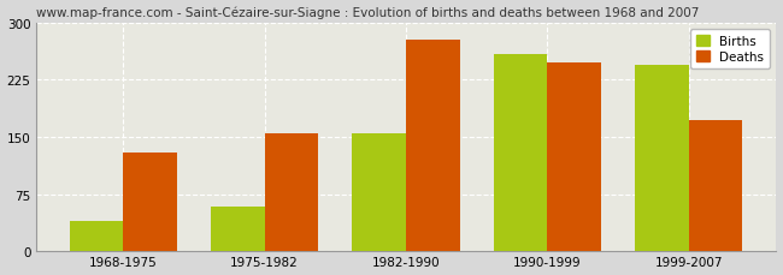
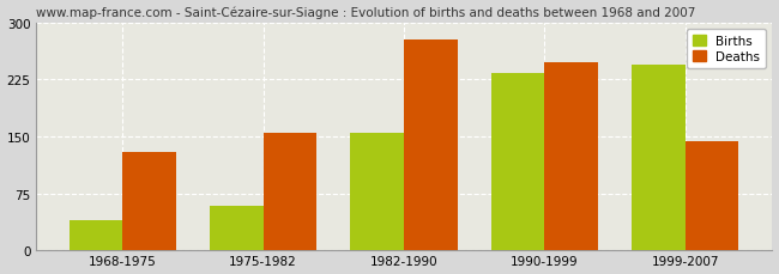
Births/1990-1999: 258 -> 234
Deaths/1999-2007: 172 -> 144
